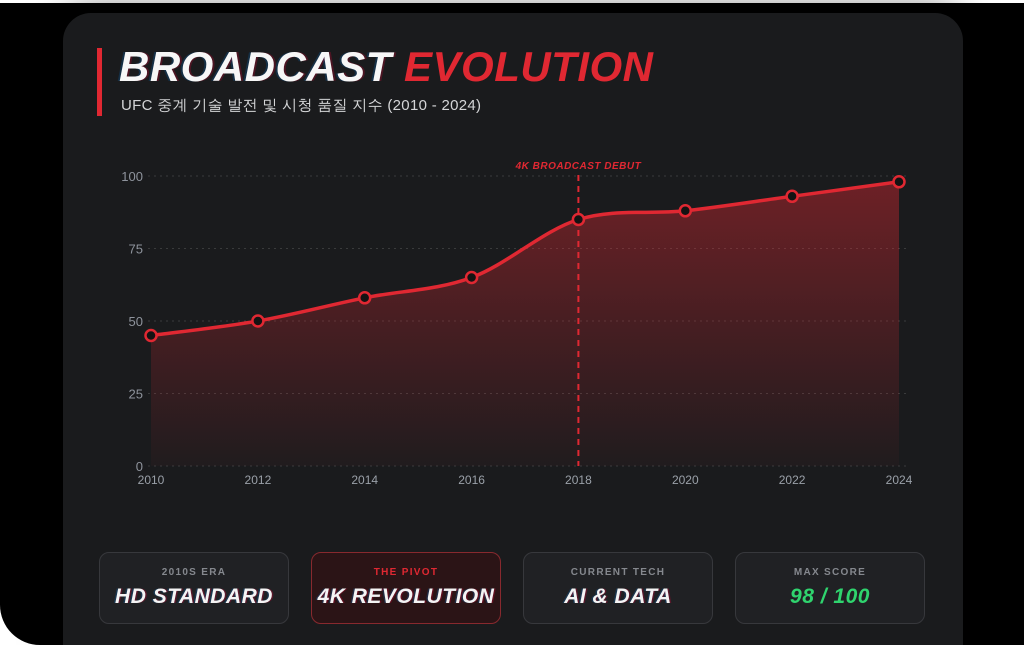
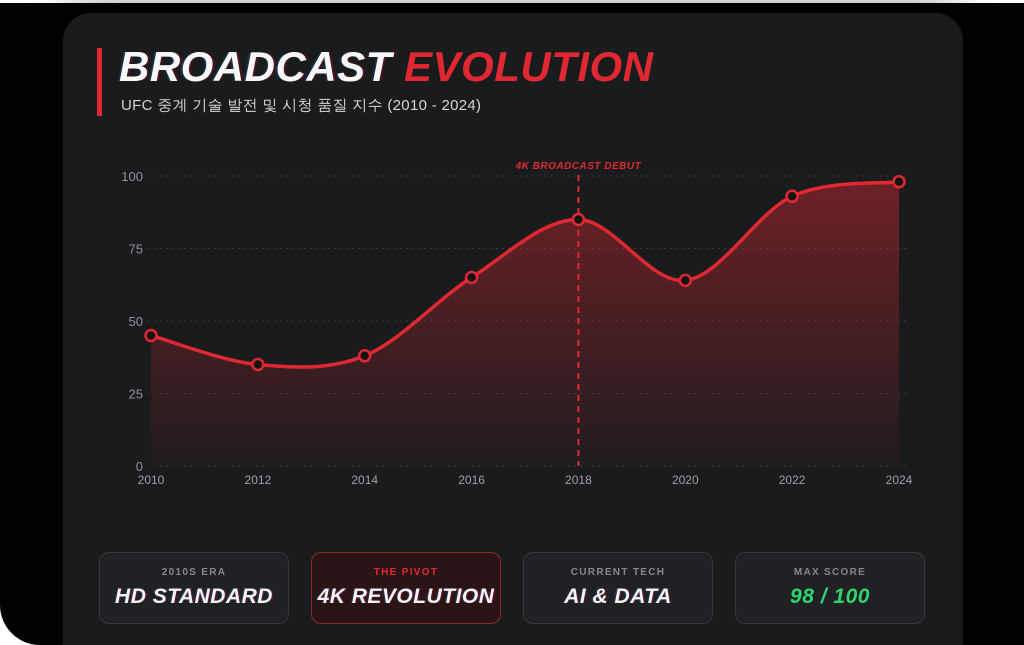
2012: 50 -> 35
2014: 58 -> 38
2020: 88 -> 64
